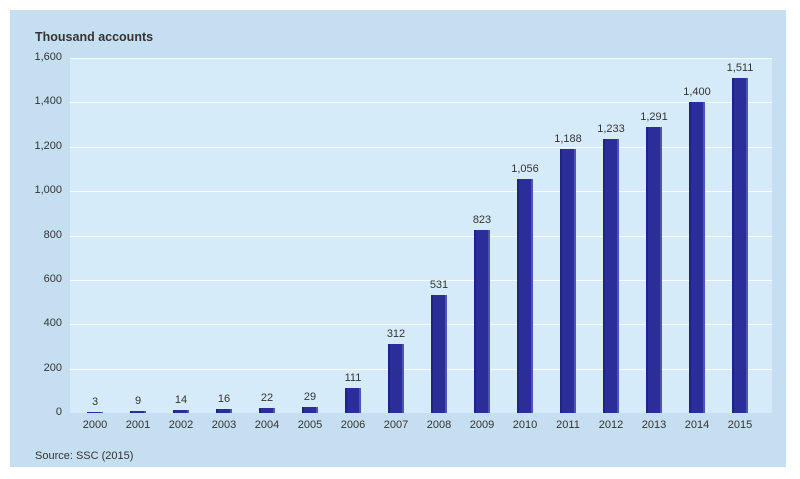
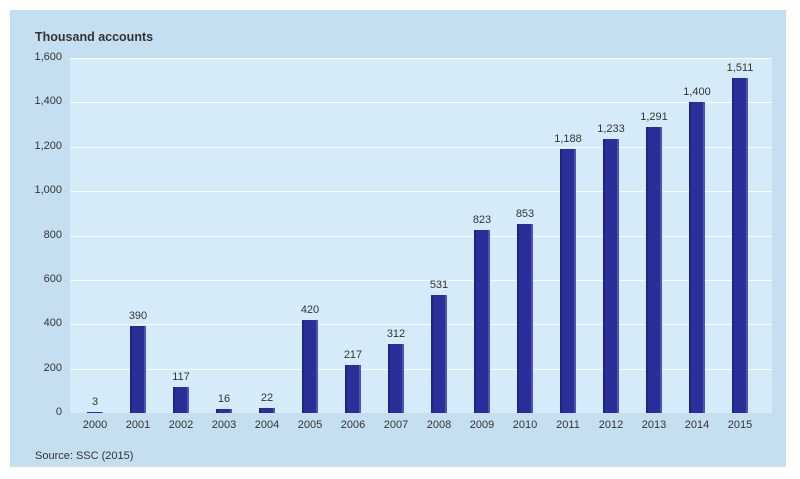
2001: 9 -> 390
2002: 14 -> 117
2005: 29 -> 420
2006: 111 -> 217
2010: 1,056 -> 853
